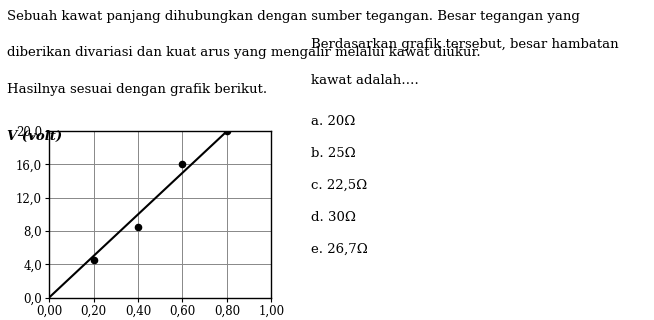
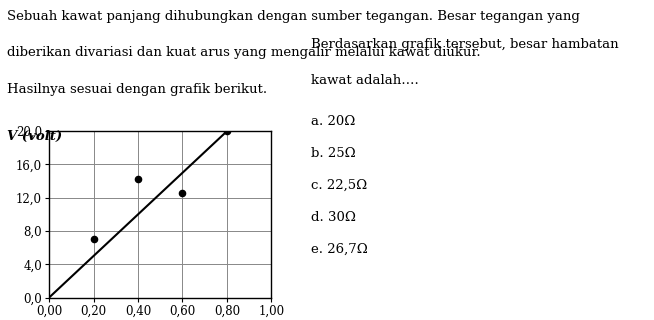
0,20: 4,5 -> 7,0
0,40: 8,5 -> 14,2
0,60: 16,0 -> 12,6
